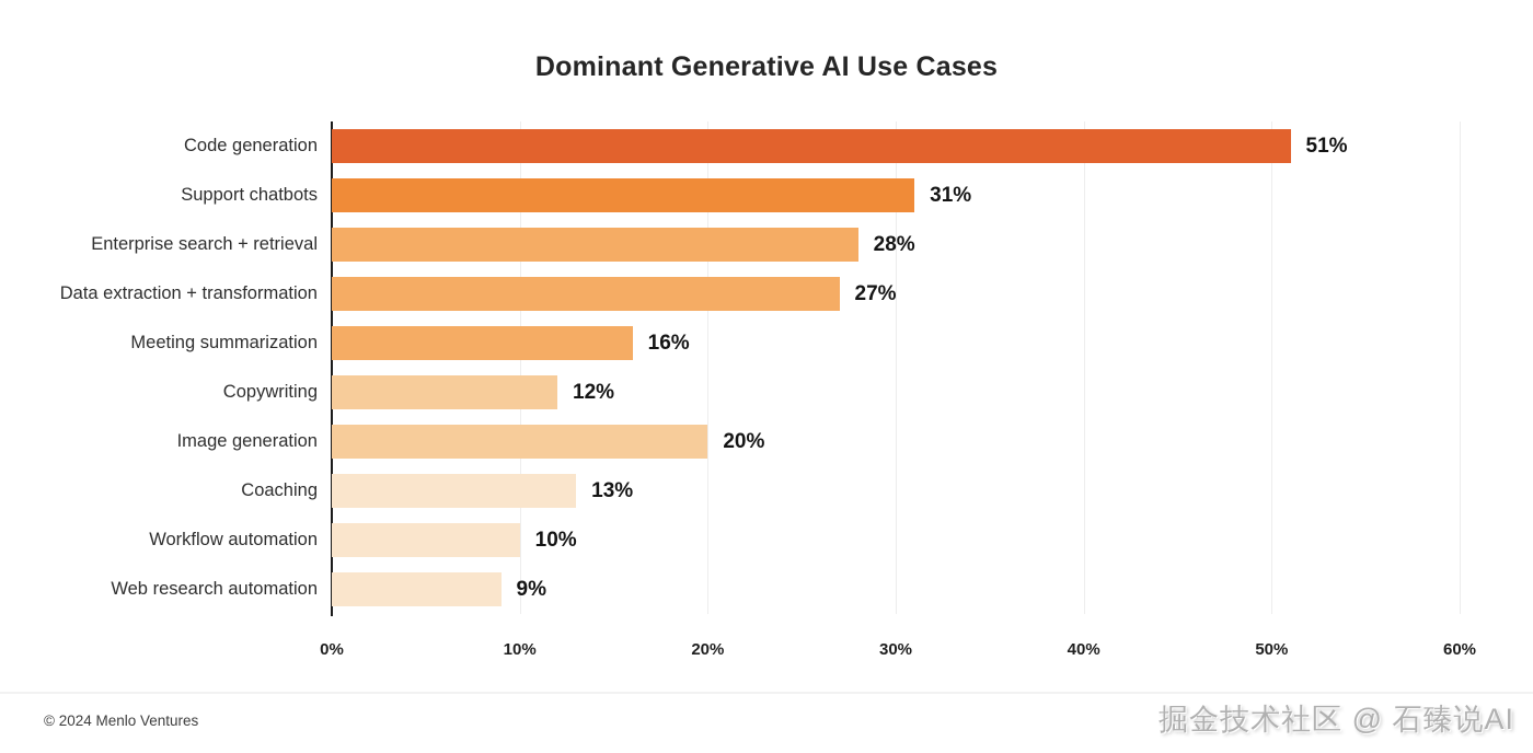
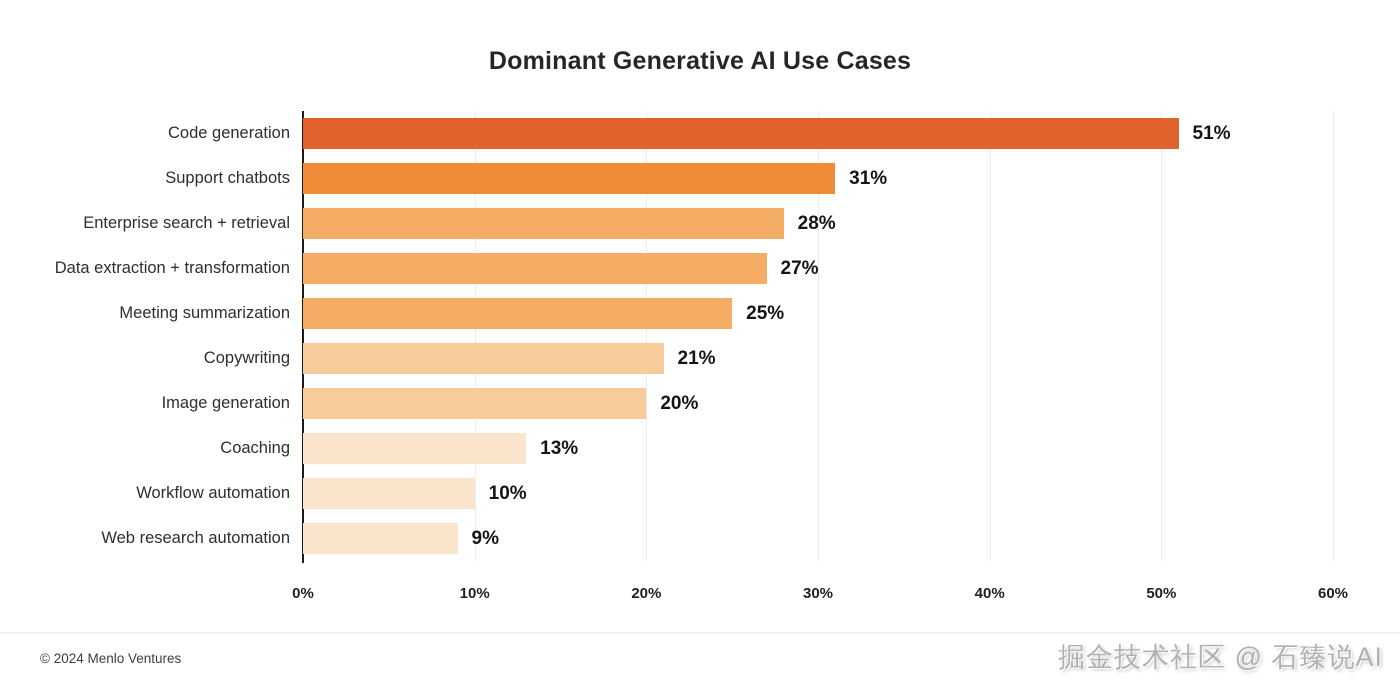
Meeting summarization: 16% -> 25%
Copywriting: 12% -> 21%
